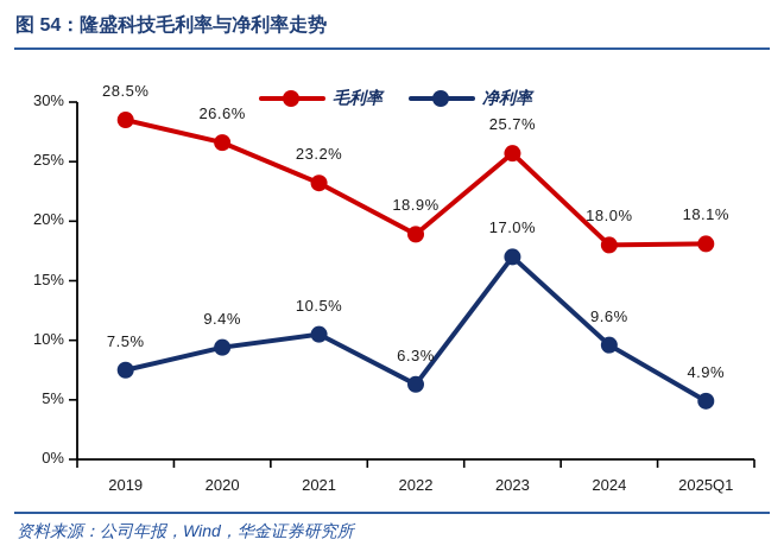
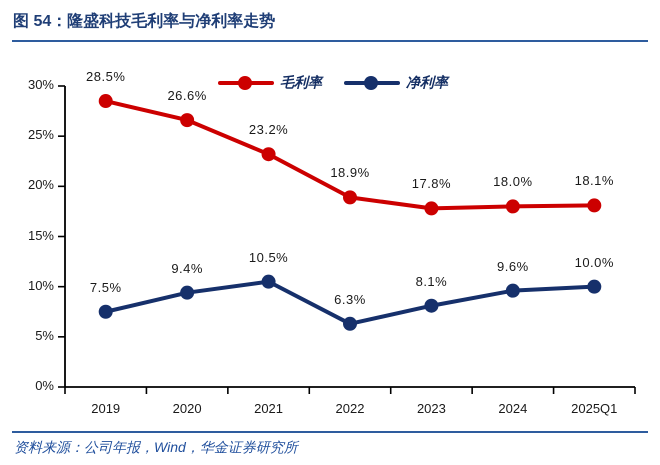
毛利率/2023: 25.7% -> 17.8%
净利率/2023: 17.0% -> 8.1%
净利率/2025Q1: 4.9% -> 10.0%
